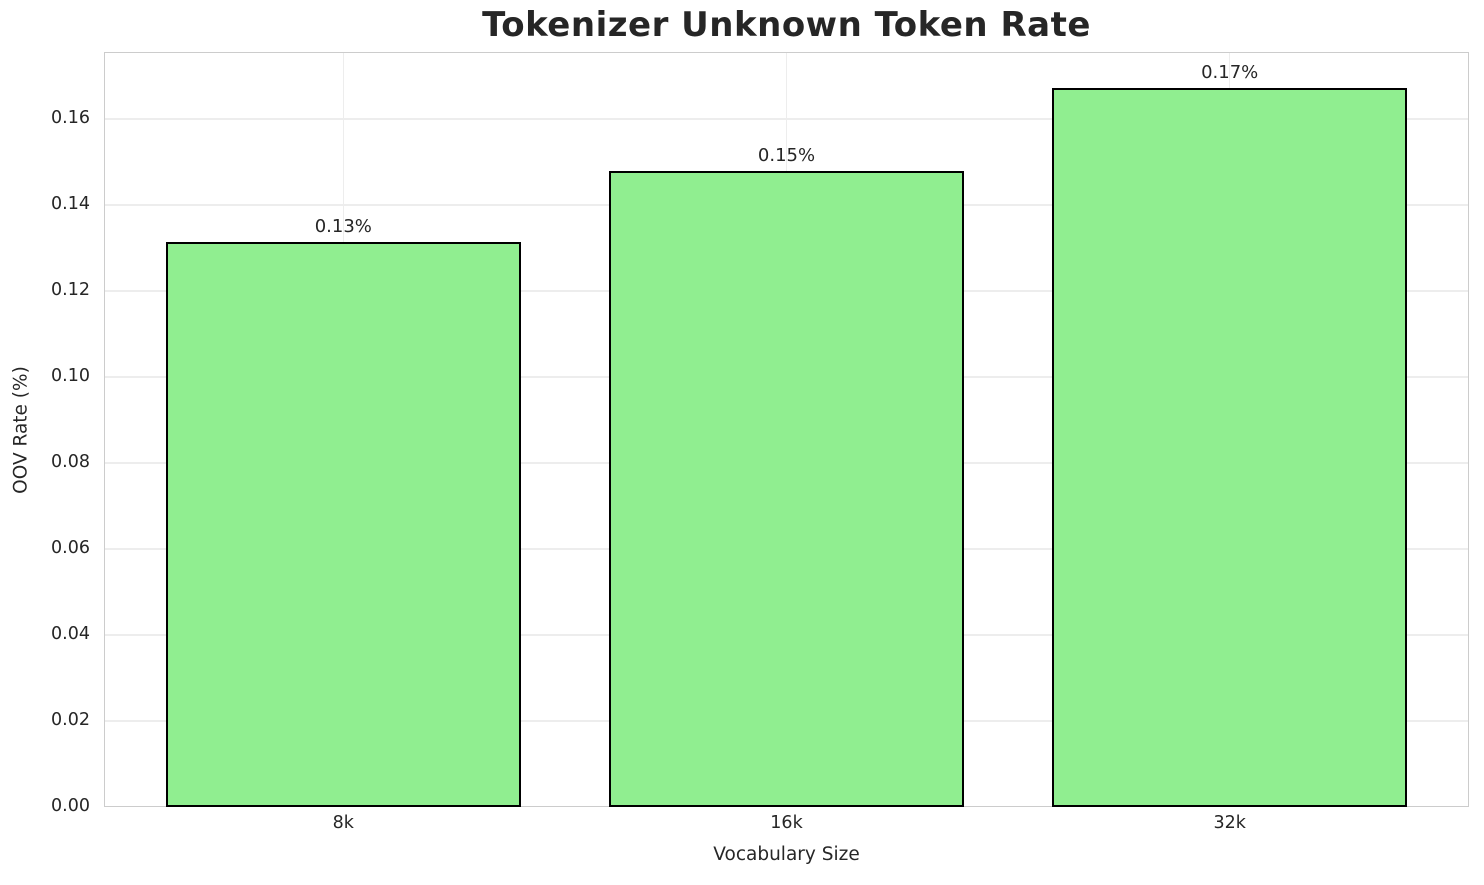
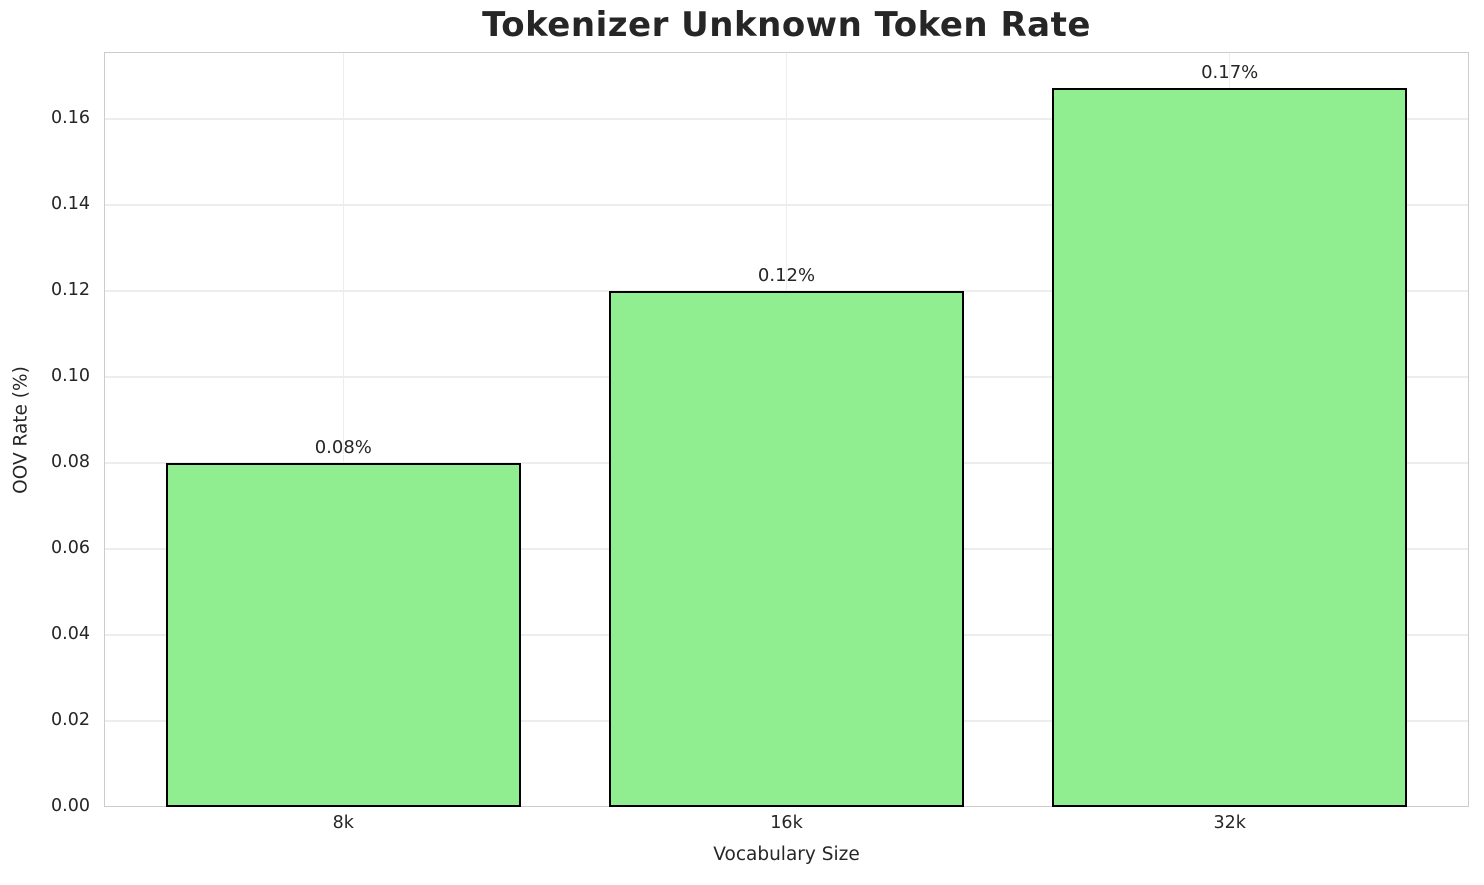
8k: 0.13% -> 0.08%
16k: 0.15% -> 0.12%
